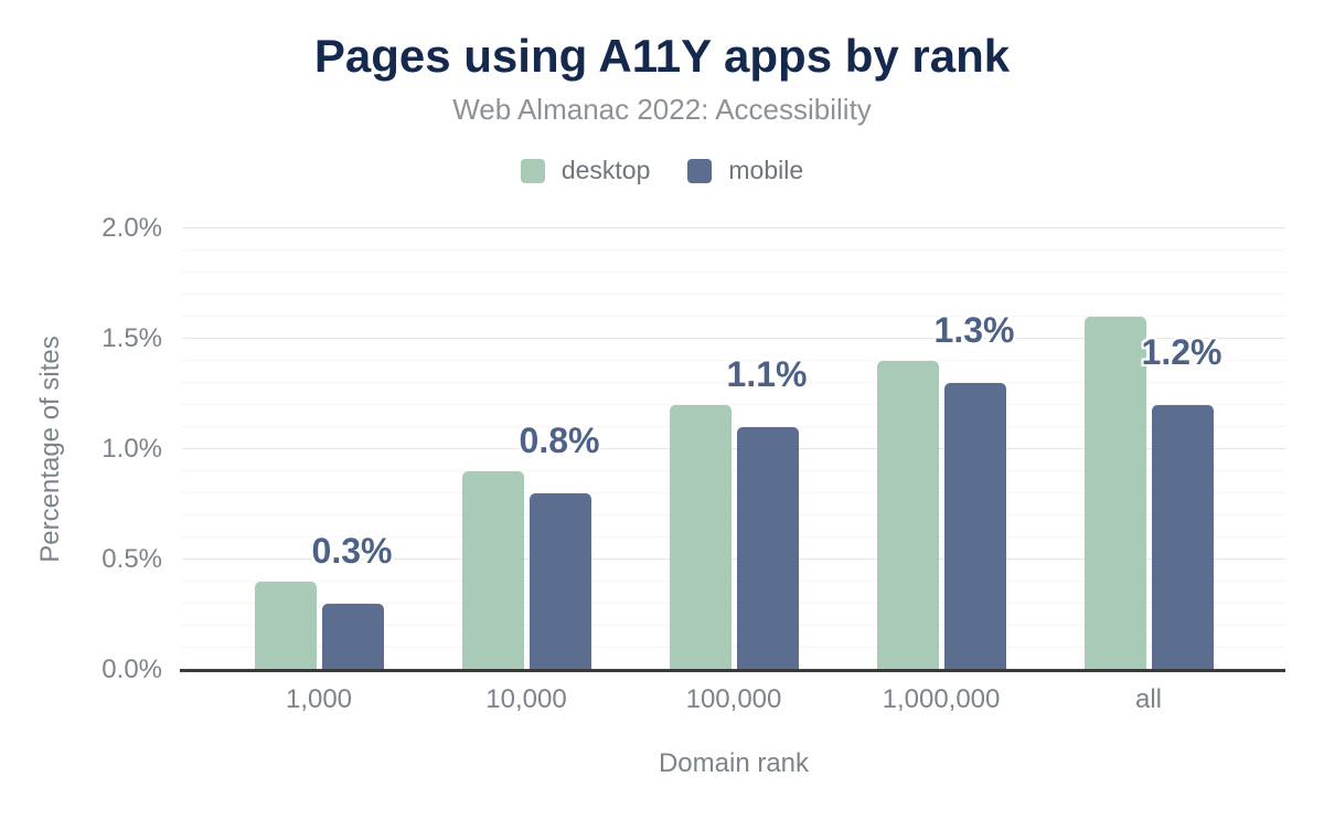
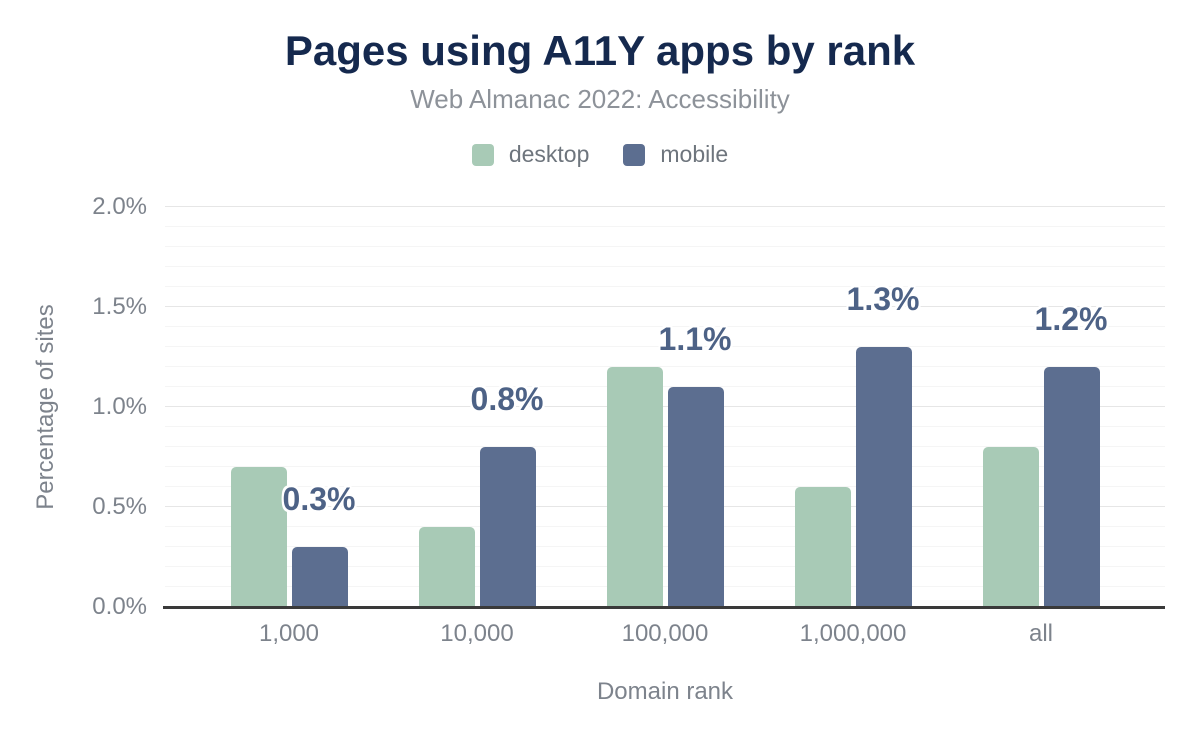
desktop/1,000: 0.4% -> 0.7%
desktop/10,000: 0.9% -> 0.4%
desktop/1,000,000: 1.4% -> 0.6%
desktop/all: 1.6% -> 0.8%
